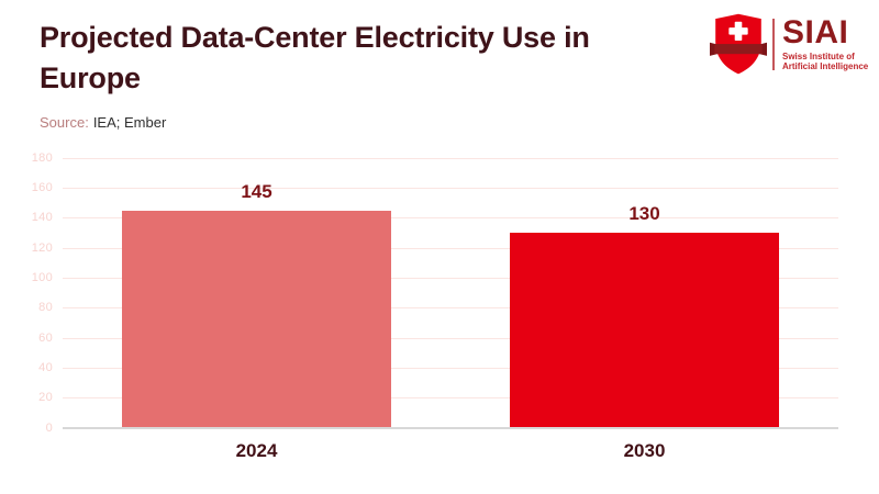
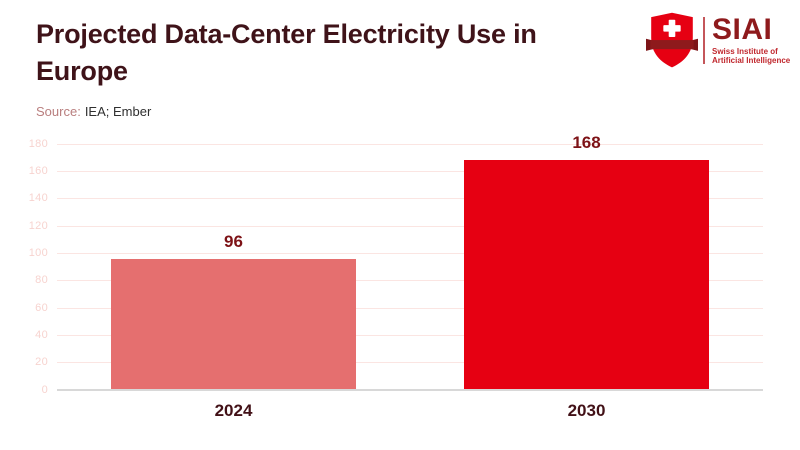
2024: 145 -> 96
2030: 130 -> 168
